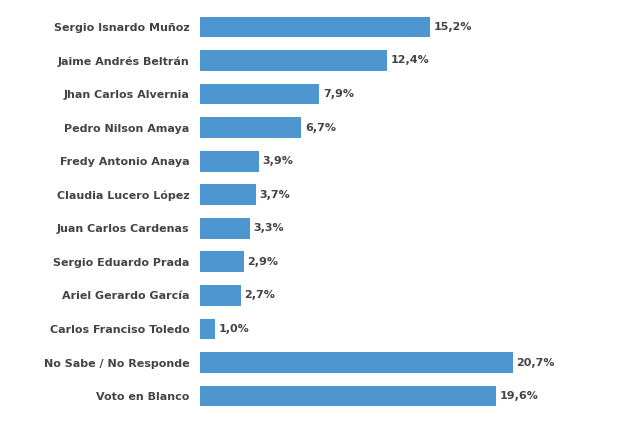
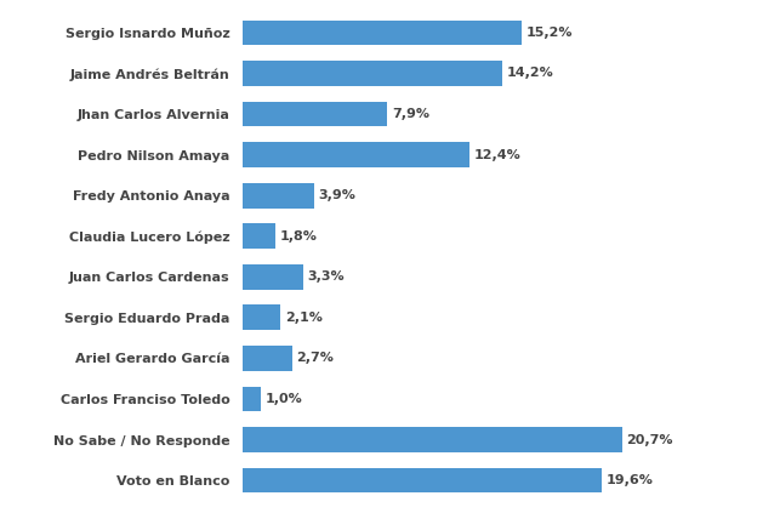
Jaime Andrés Beltrán: 12,4% -> 14,2%
Pedro Nilson Amaya: 6,7% -> 12,4%
Claudia Lucero López: 3,7% -> 1,8%
Sergio Eduardo Prada: 2,9% -> 2,1%
